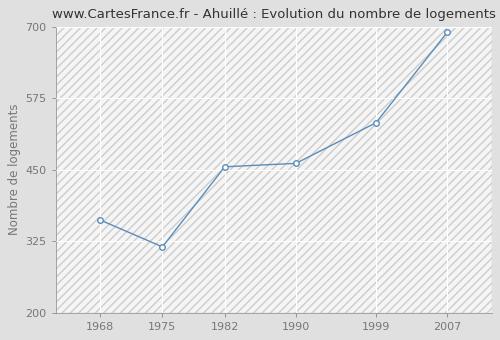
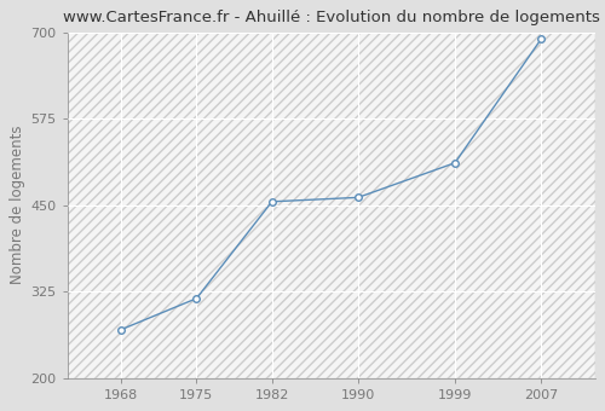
1968: 362 -> 270
1999: 532 -> 511
